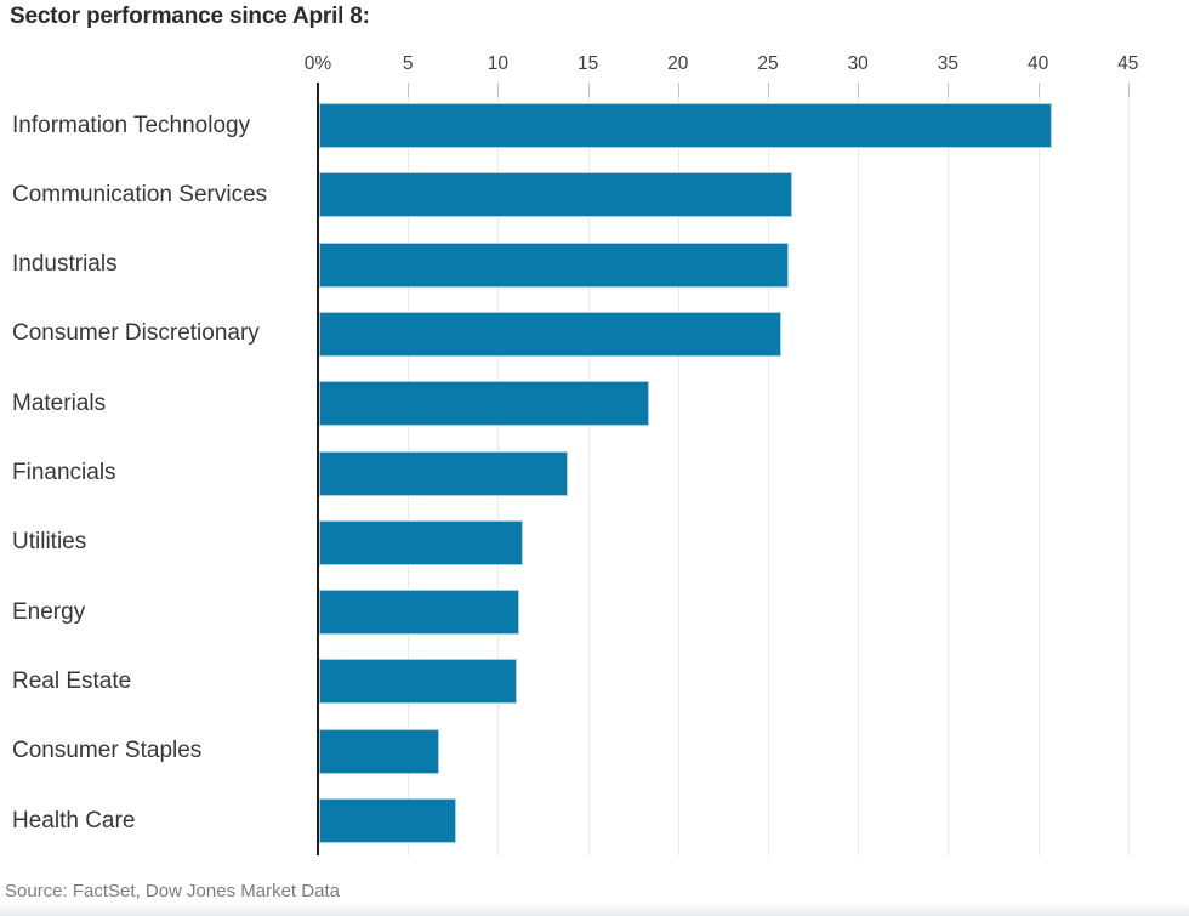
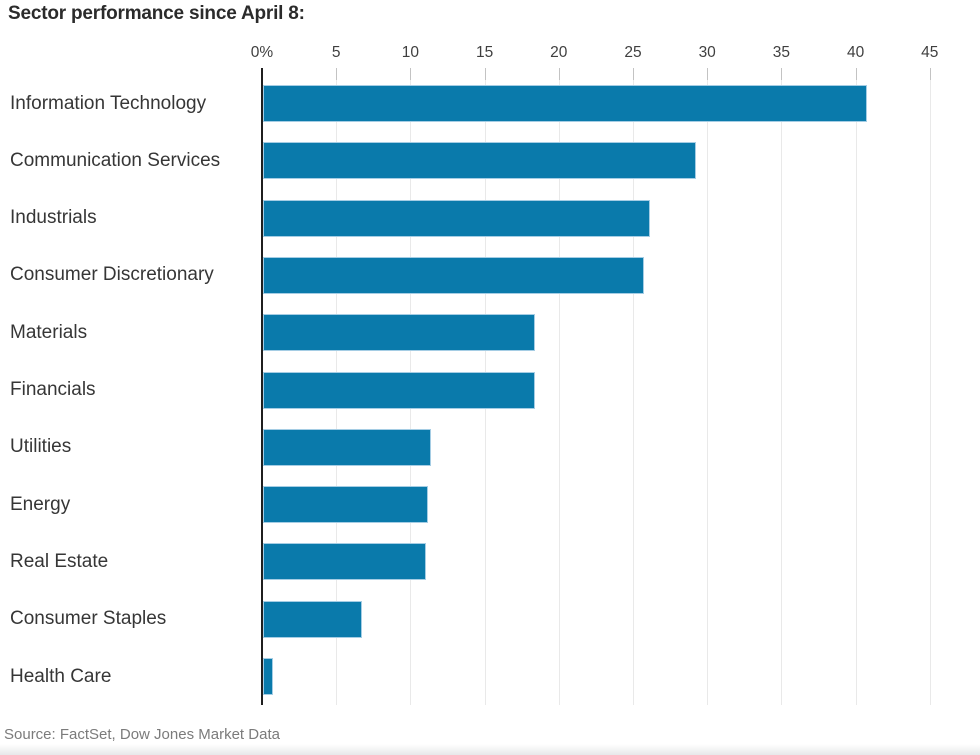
Communication Services: 26.3 -> 29.2
Financials: 13.8 -> 18.3
Health Care: 7.6 -> 0.7
